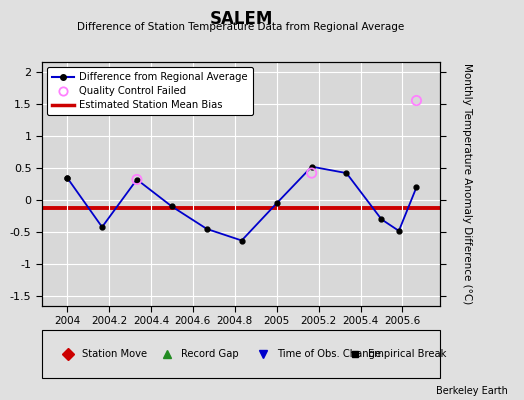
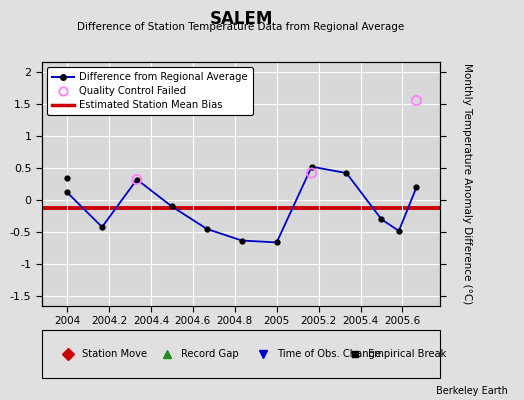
Difference from Regional Average/2004: 0.35 -> 0.12
Difference from Regional Average/2005: -0.05 -> -0.66
